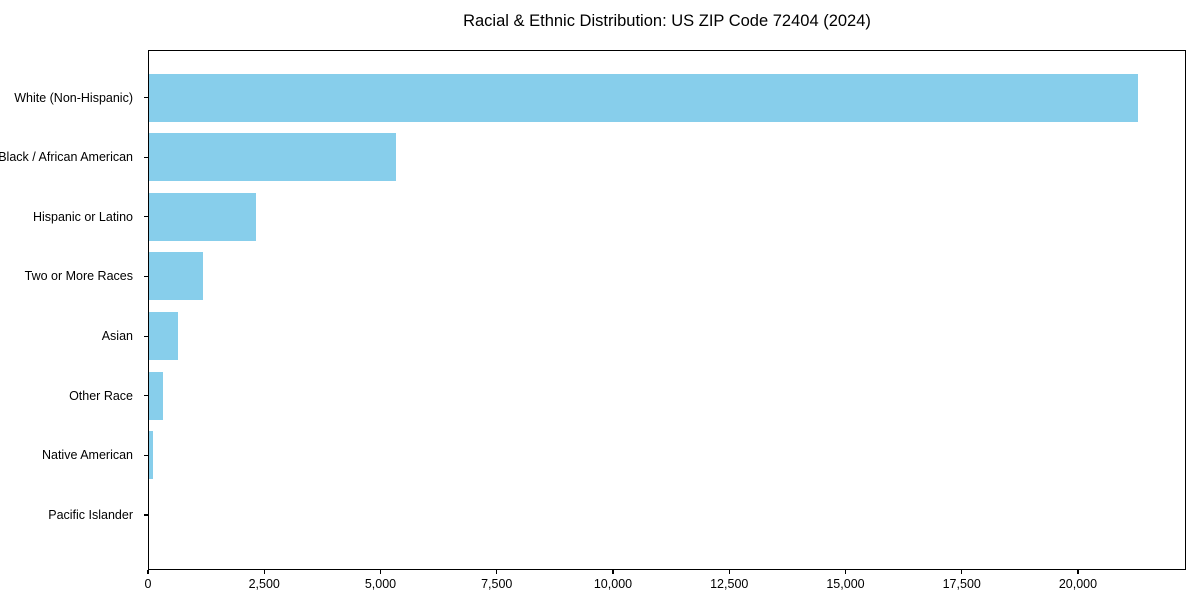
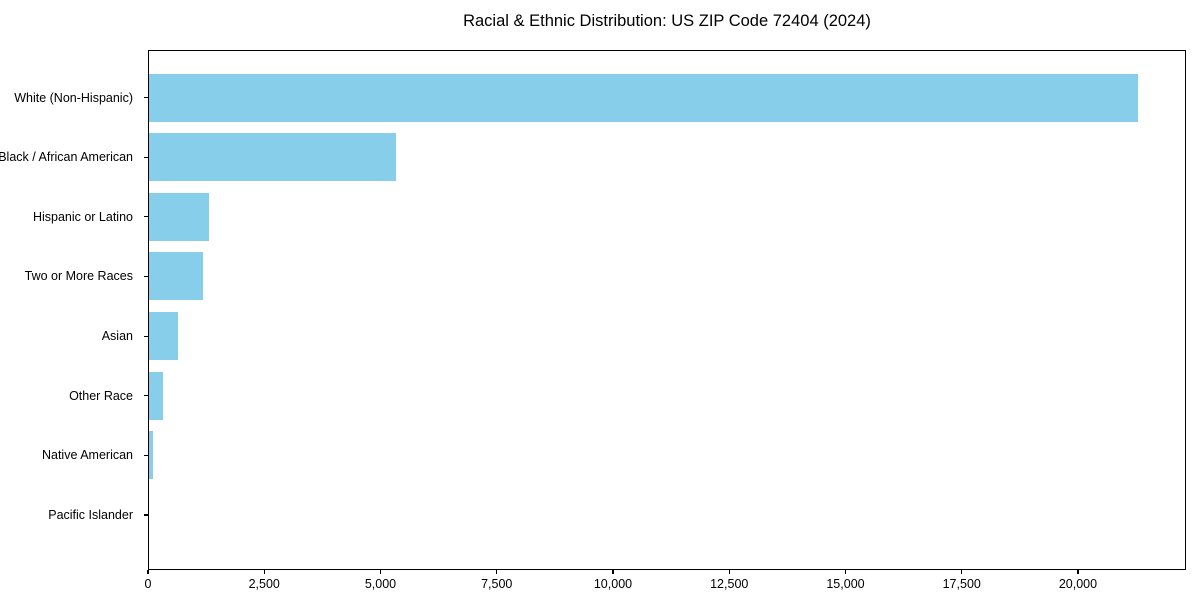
Hispanic or Latino: 2300 -> 1300
